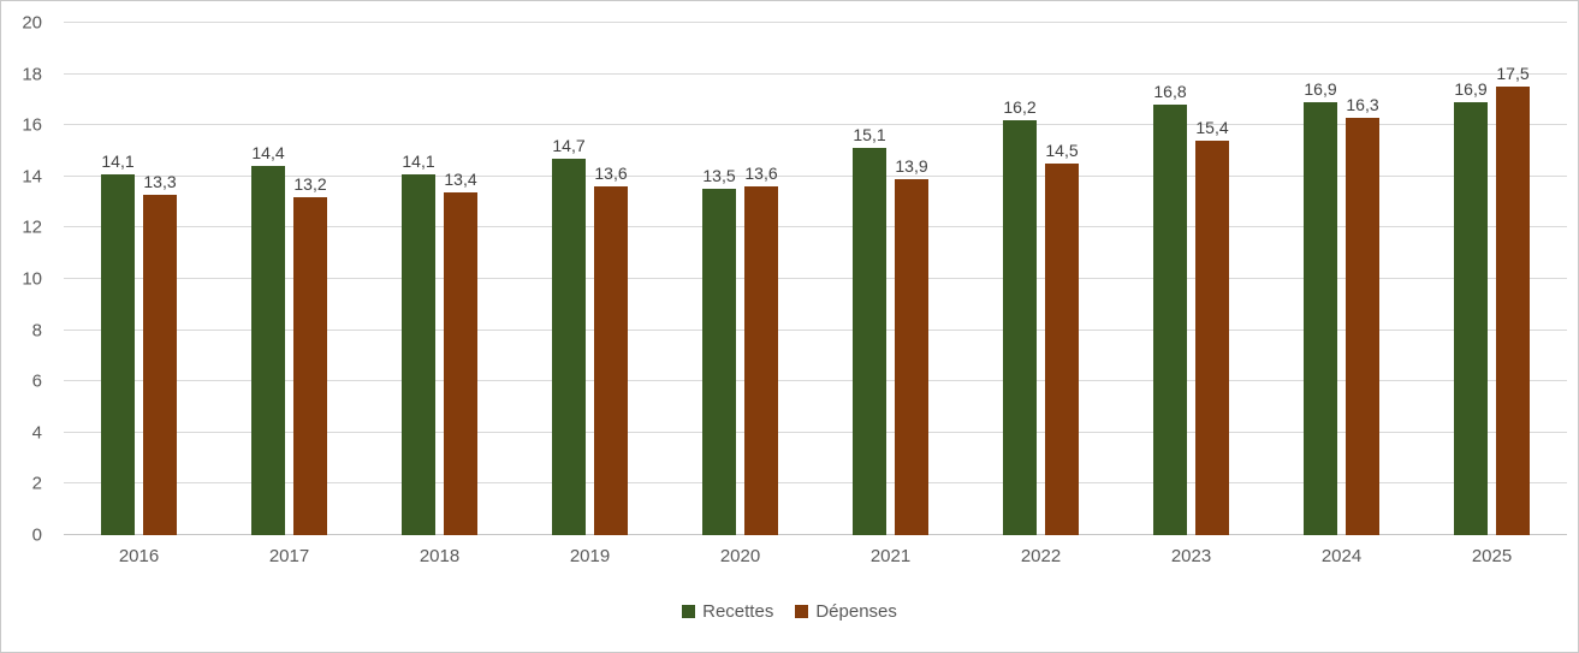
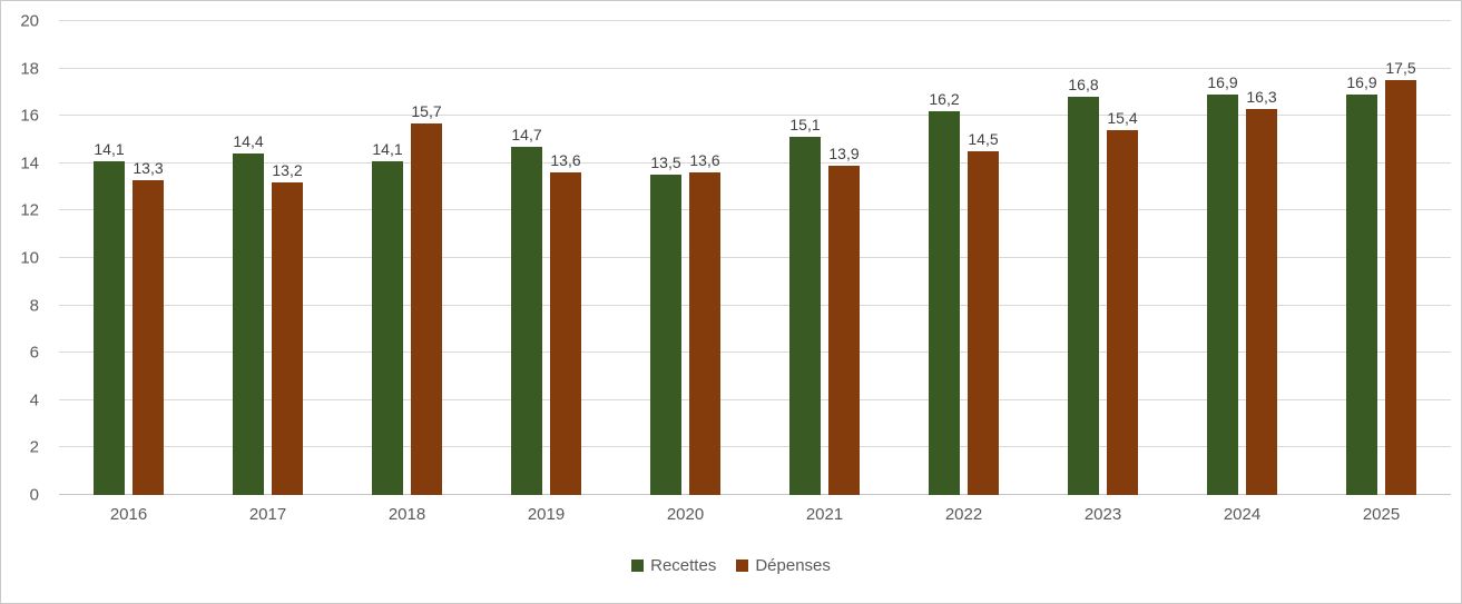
Dépenses/2018: 13,4 -> 15,7
